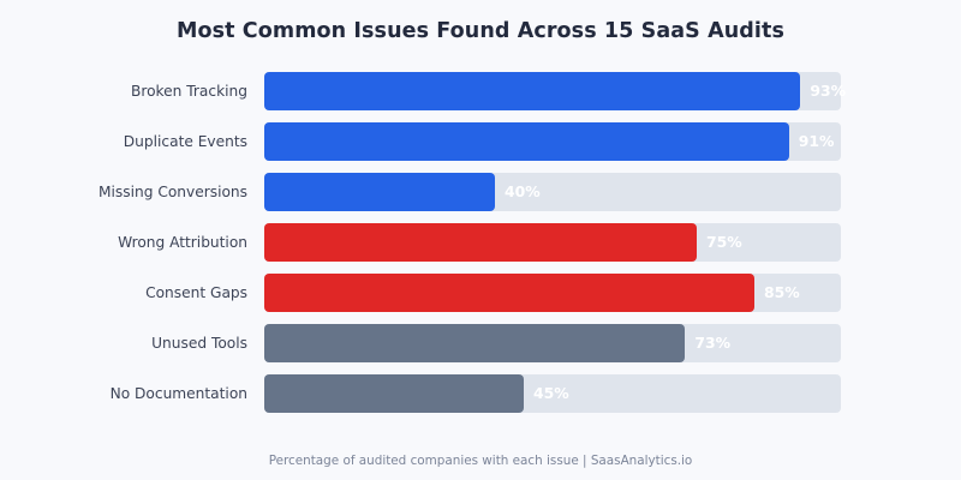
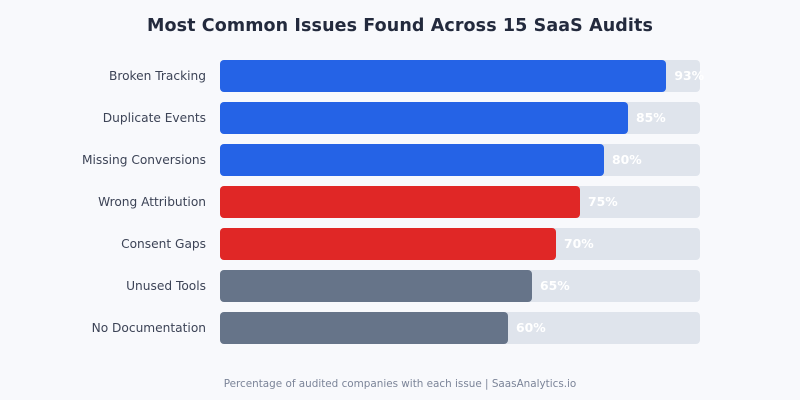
Duplicate Events: 91% -> 85%
Missing Conversions: 40% -> 80%
Consent Gaps: 85% -> 70%
Unused Tools: 73% -> 65%
No Documentation: 45% -> 60%
